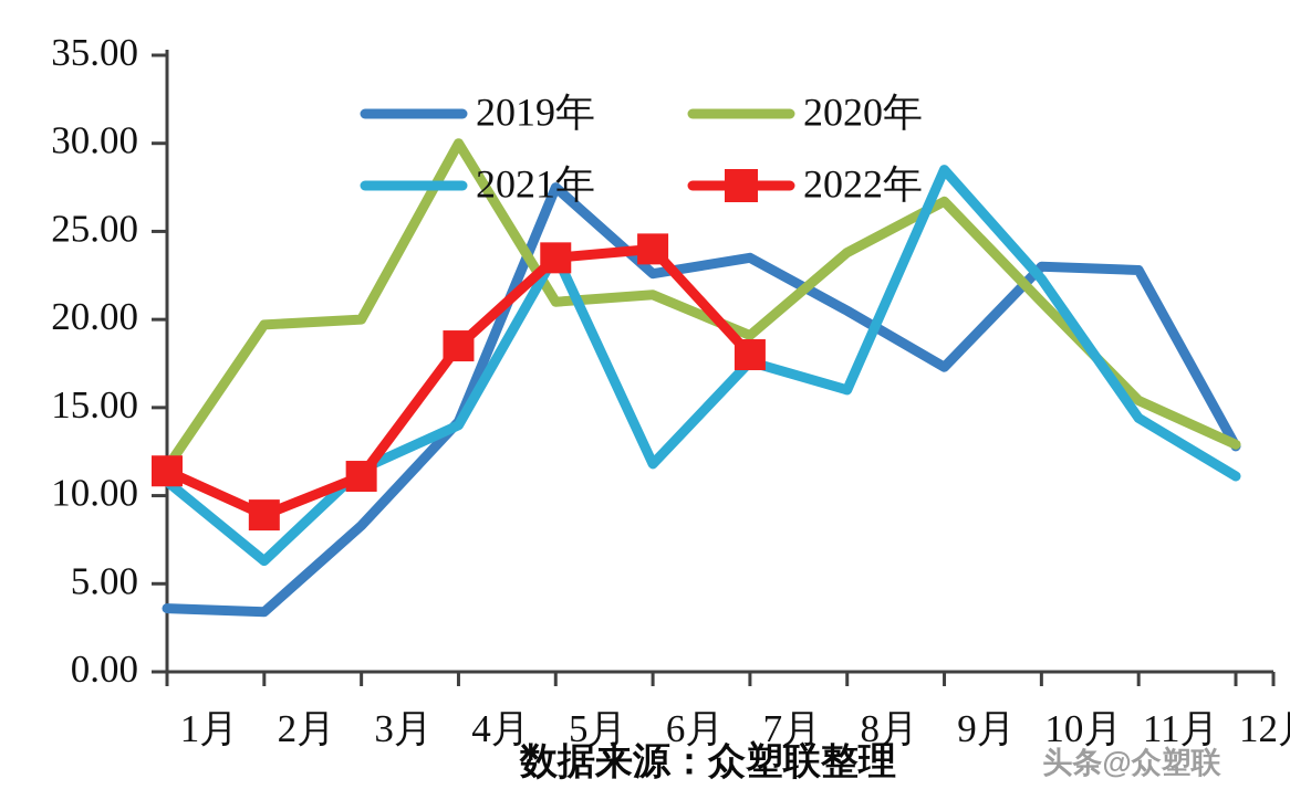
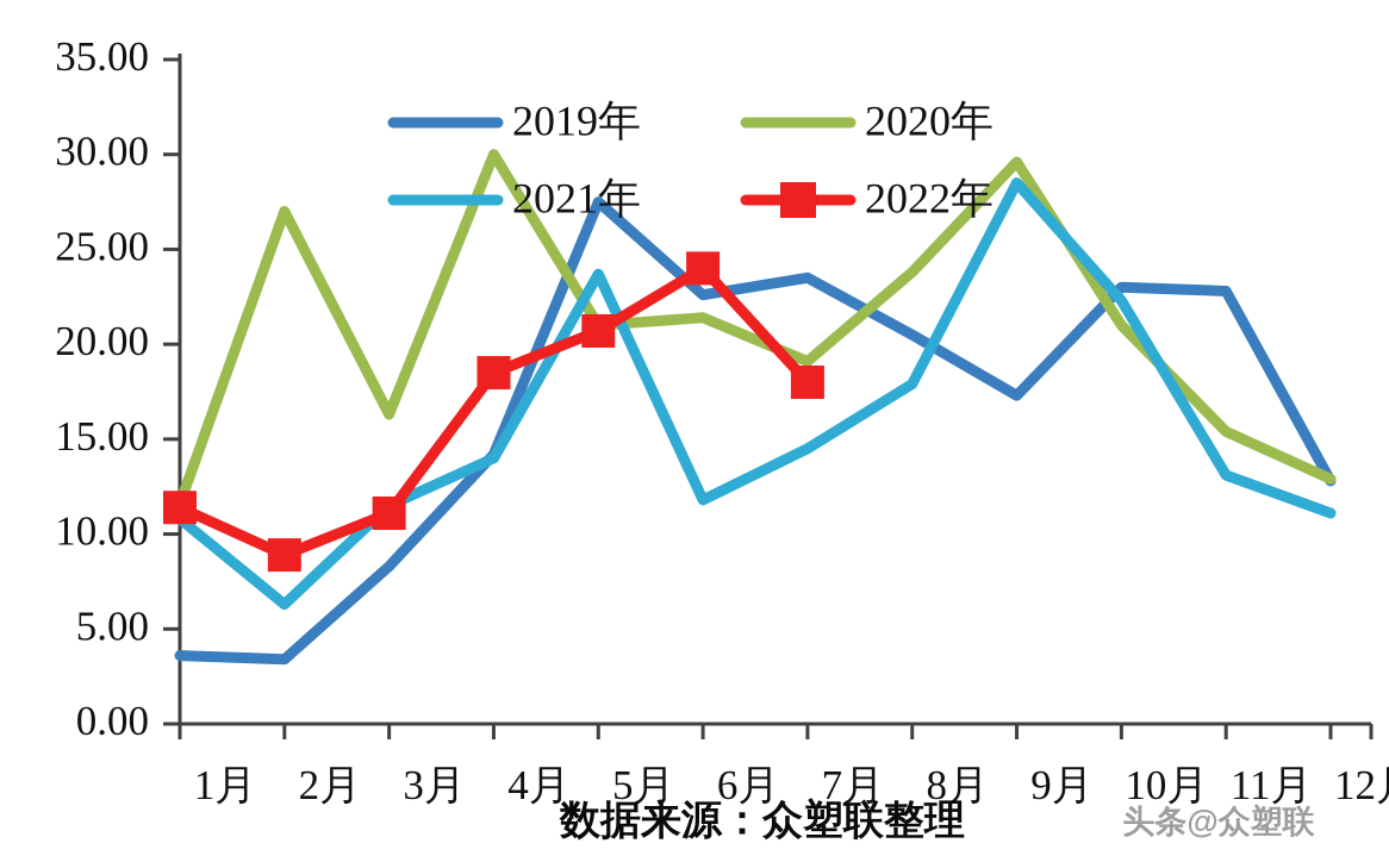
2020年/2月: 19.7 -> 27.0
2020年/3月: 20.0 -> 16.3
2022年/5月: 23.5 -> 20.7
2021年/7月: 17.6 -> 14.5
2021年/8月: 16.0 -> 17.9
2020年/9月: 26.7 -> 29.6
2021年/11月: 14.4 -> 13.1
